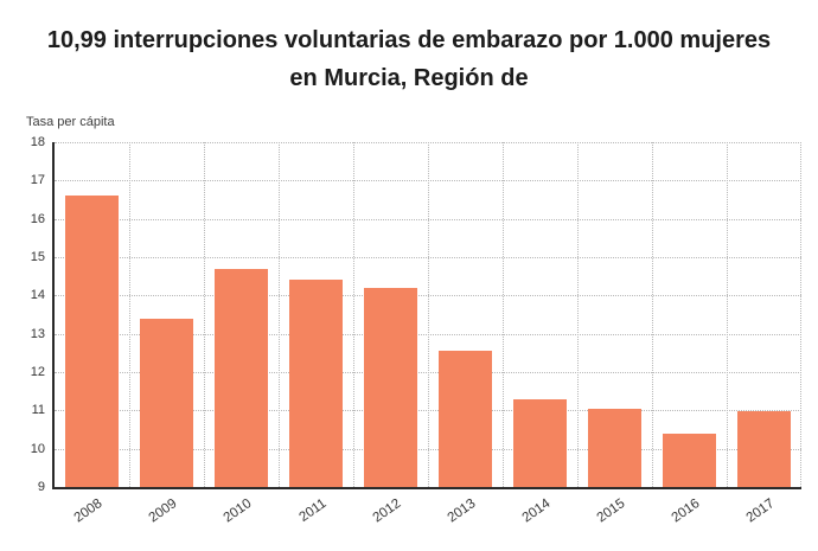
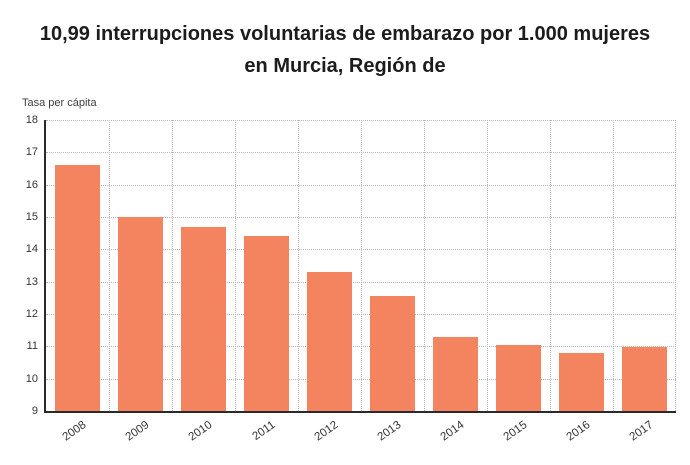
2009: 13.4 -> 15.0
2012: 14.2 -> 13.3
2016: 10.4 -> 10.8
